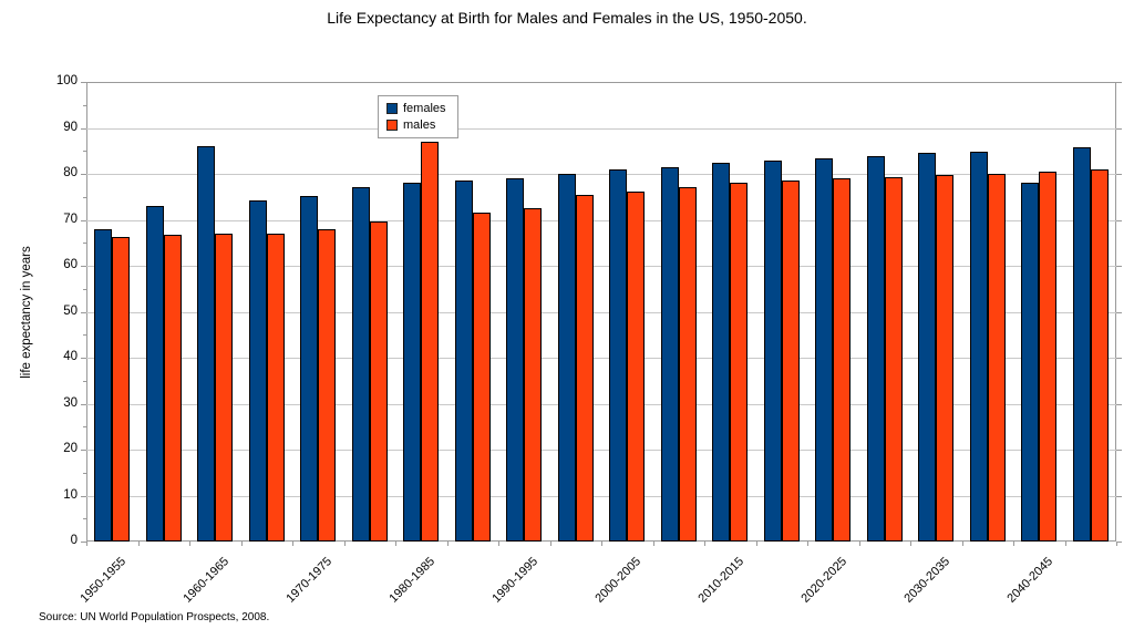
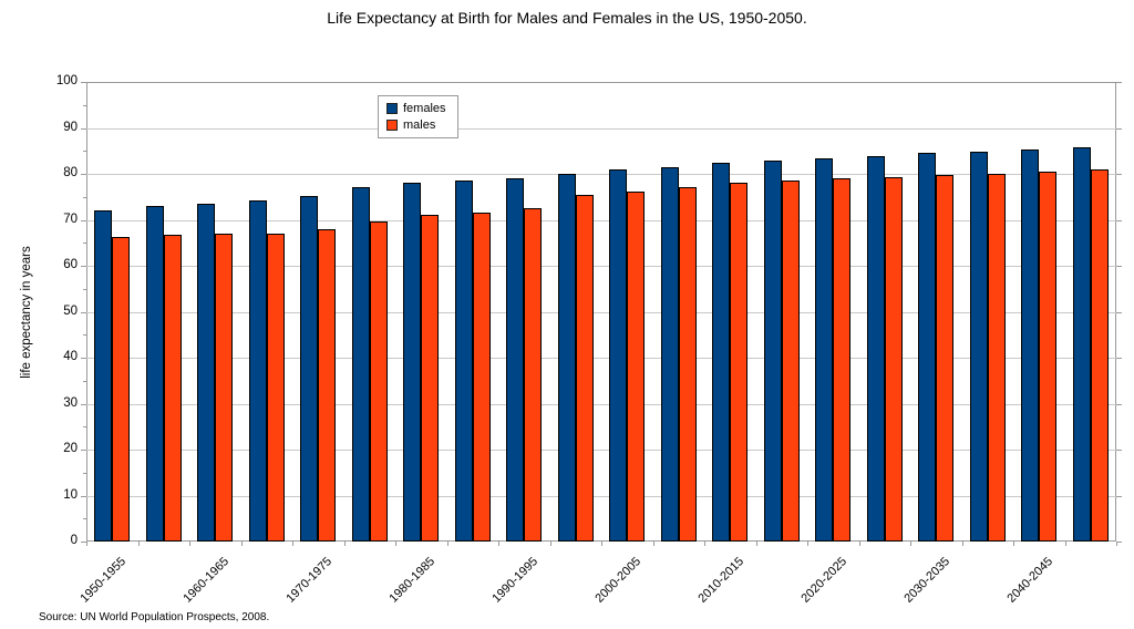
females/1950-1955: 68 -> 72
females/1960-1965: 86 -> 74
males/1980-1985: 87 -> 71
females/2040-2045: 78 -> 85
